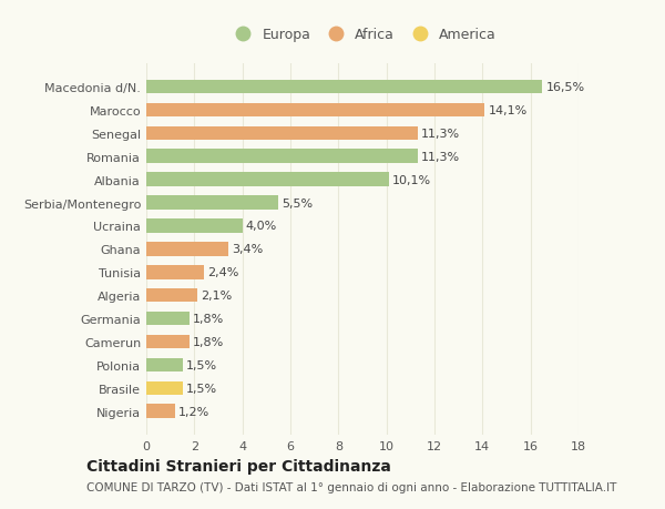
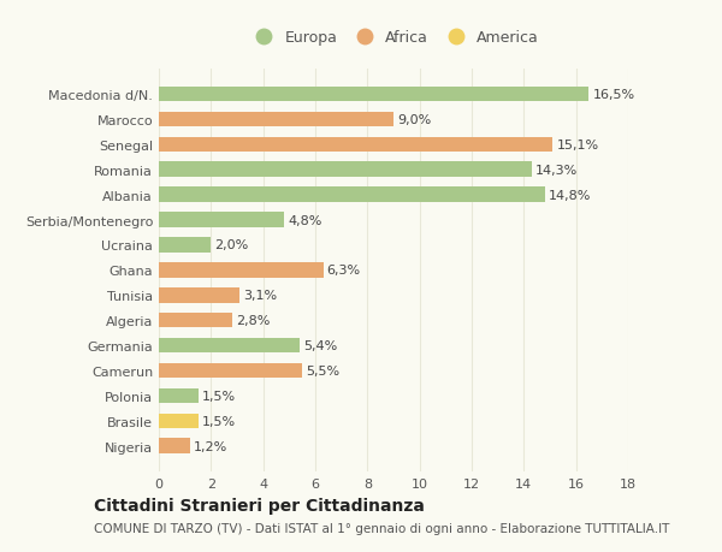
Marocco: 14,1% -> 9,0%
Senegal: 11,3% -> 15,1%
Romania: 11,3% -> 14,3%
Albania: 10,1% -> 14,8%
Serbia/Montenegro: 5,5% -> 4,8%
Ucraina: 4,0% -> 2,0%
Ghana: 3,4% -> 6,3%
Tunisia: 2,4% -> 3,1%
Algeria: 2,1% -> 2,8%
Germania: 1,8% -> 5,4%
Camerun: 1,8% -> 5,5%
